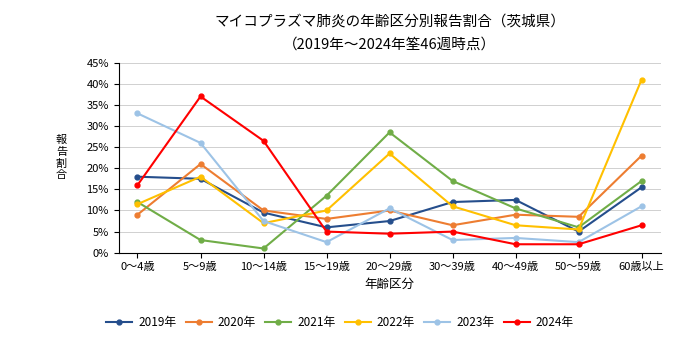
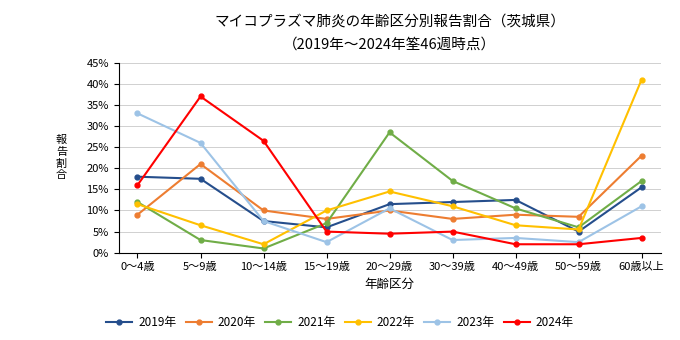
2022年/5～9歳: 18.0% -> 6.5%
2019年/10～14歳: 9.5% -> 7.5%
2022年/10～14歳: 7.0% -> 2.0%
2021年/15～19歳: 13.5% -> 7.0%
2019年/20～29歳: 7.5% -> 11.5%
2022年/20～29歳: 23.5% -> 14.5%
2020年/30～39歳: 6.5% -> 8.0%
2024年/60歳以上: 6.5% -> 3.5%
